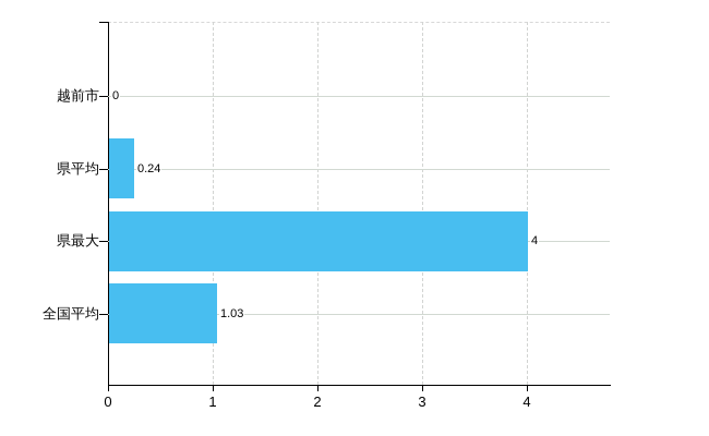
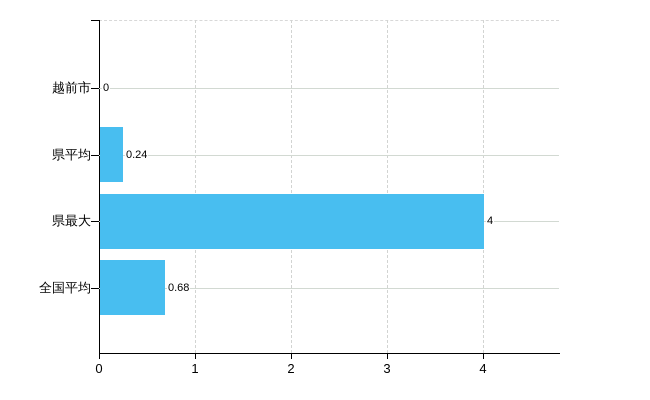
全国平均: 1.03 -> 0.68
